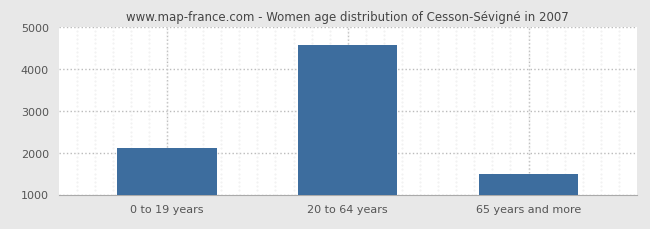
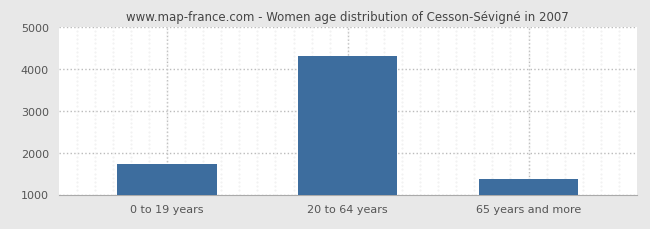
0 to 19 years: 2100 -> 1740
20 to 64 years: 4550 -> 4300
65 years and more: 1500 -> 1380
